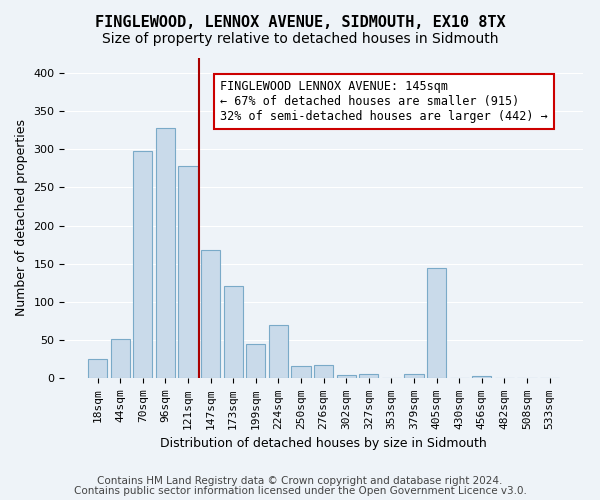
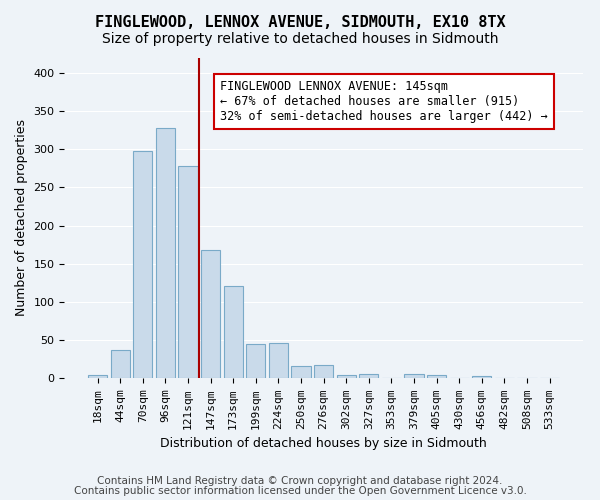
18sqm: 26 -> 4
44sqm: 52 -> 37
224sqm: 70 -> 46
405sqm: 144 -> 4
